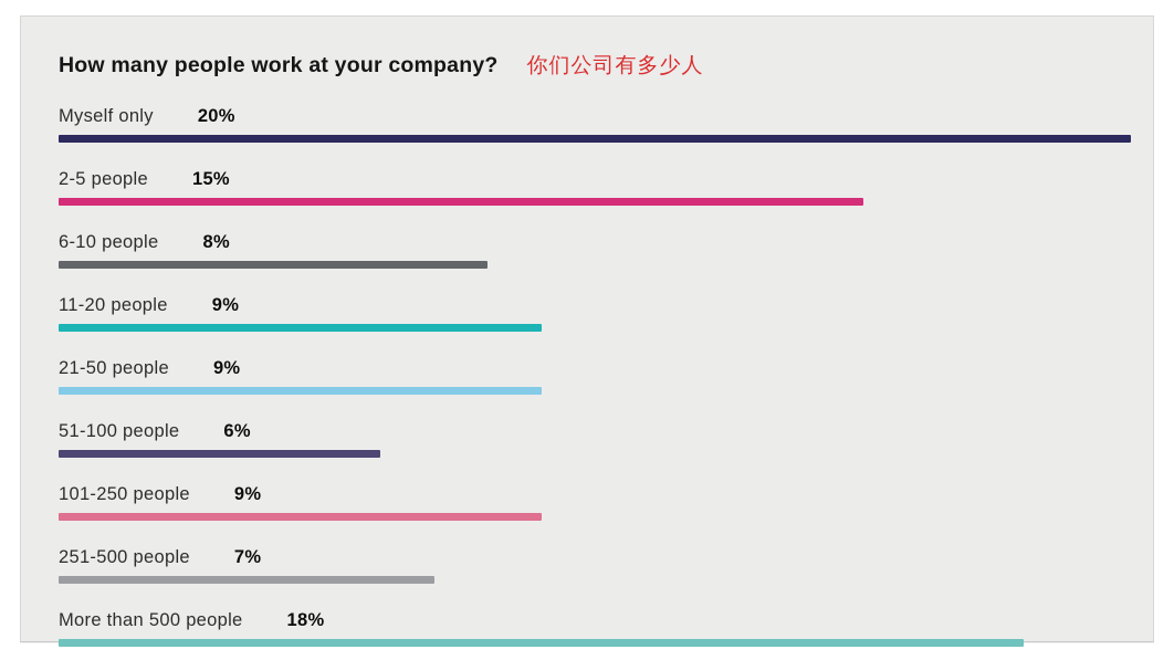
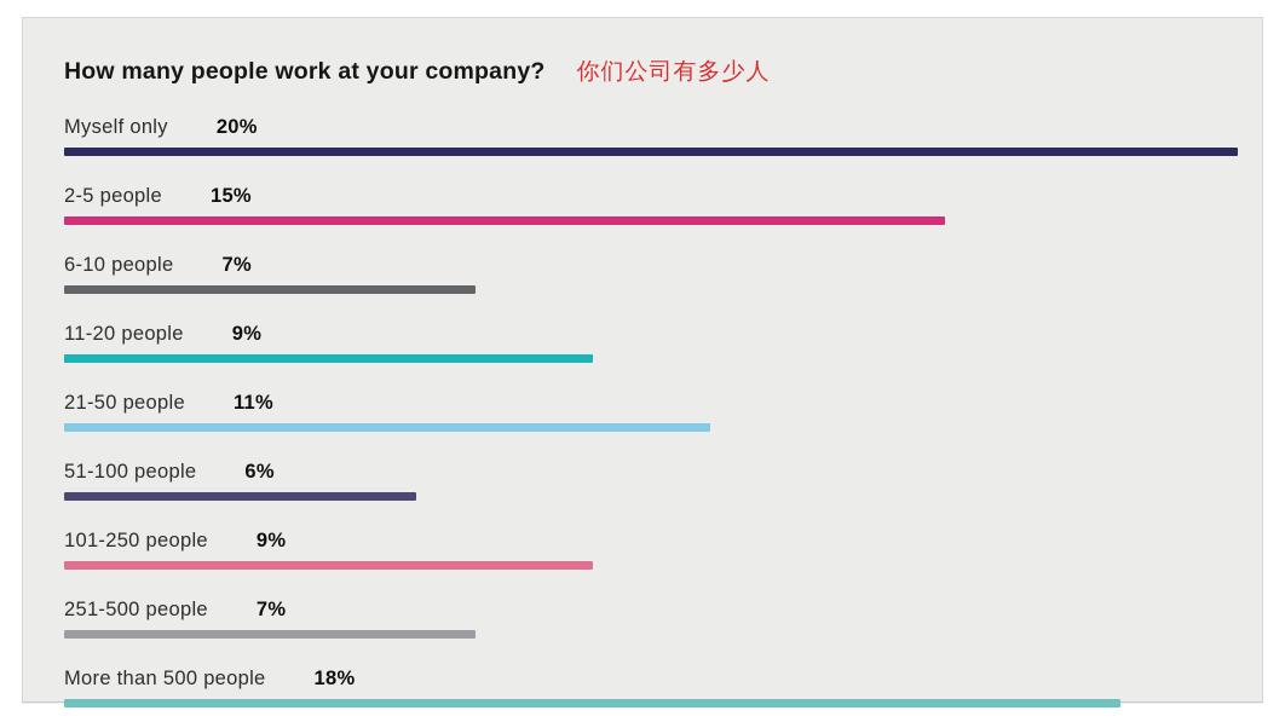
6-10 people: 8% -> 7%
21-50 people: 9% -> 11%
